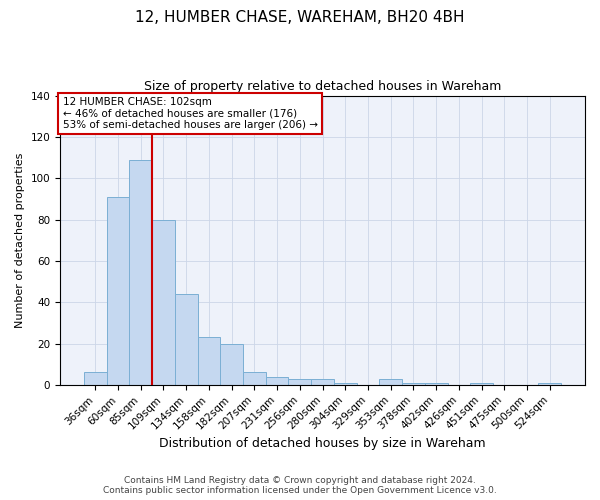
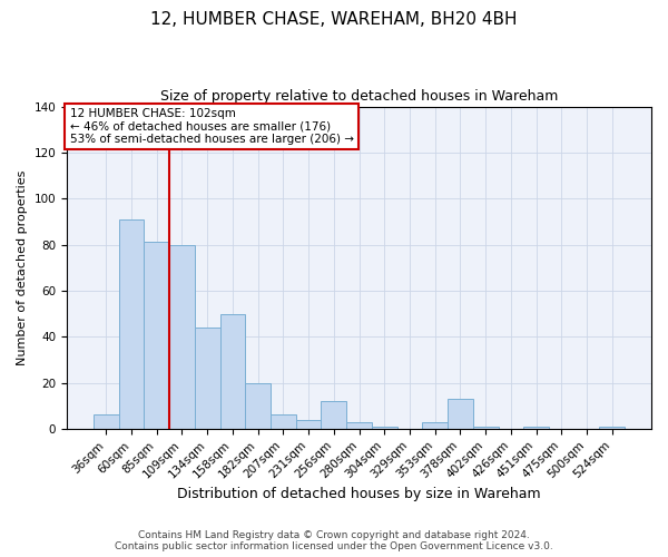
85sqm: 109 -> 81
158sqm: 23 -> 50
256sqm: 3 -> 12
378sqm: 1 -> 13
